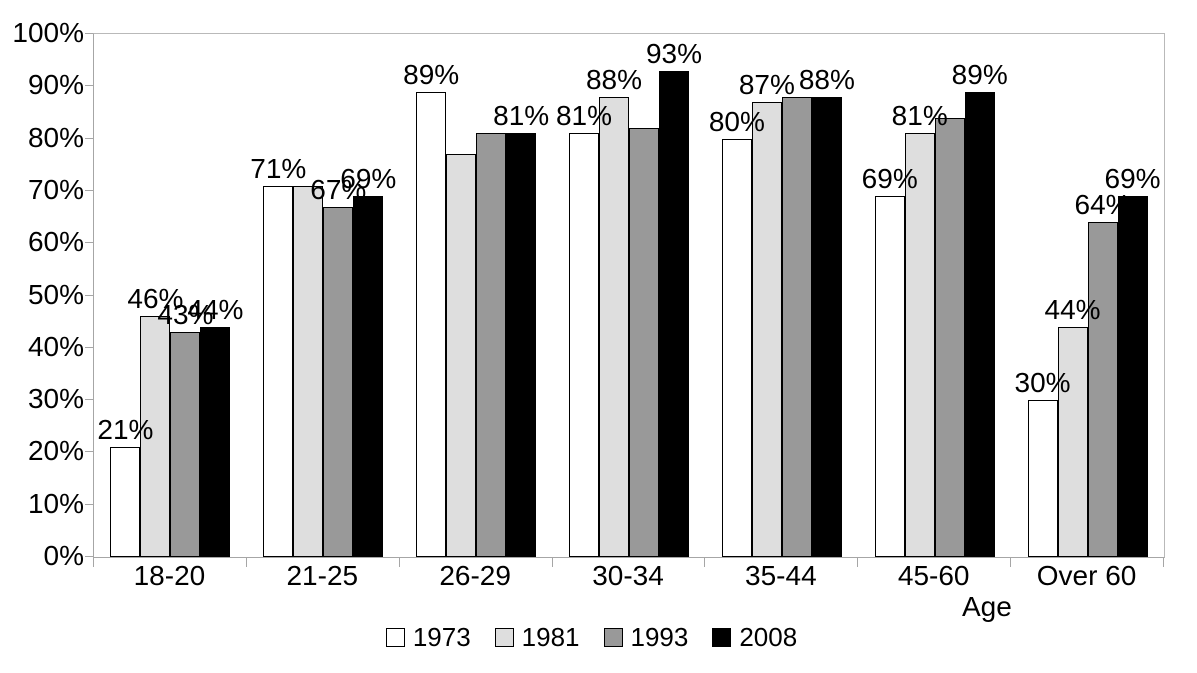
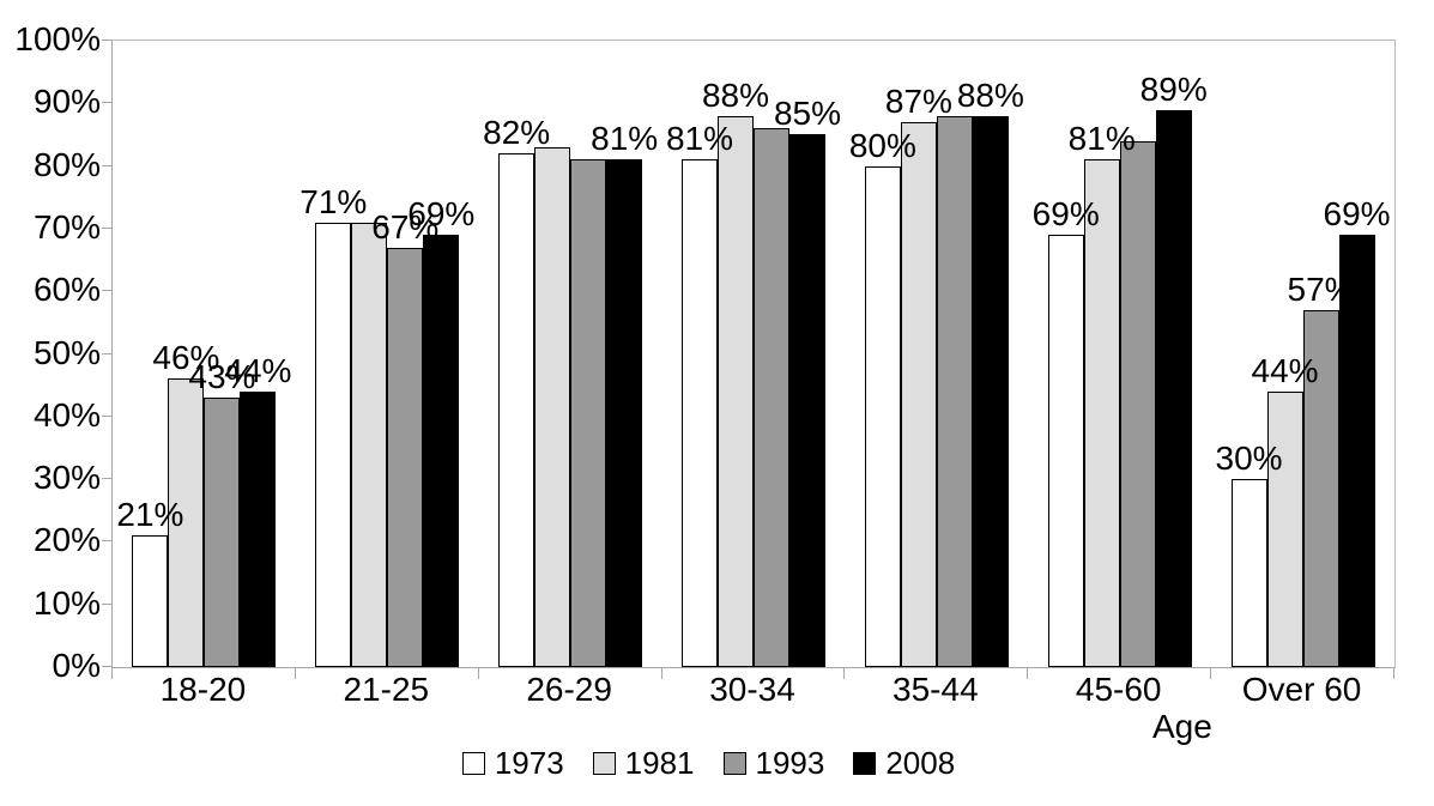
1973/26-29: 89% -> 82%
1981/26-29: 77% -> 83%
1993/30-34: 82% -> 86%
2008/30-34: 93% -> 85%
1993/Over 60: 64% -> 57%
